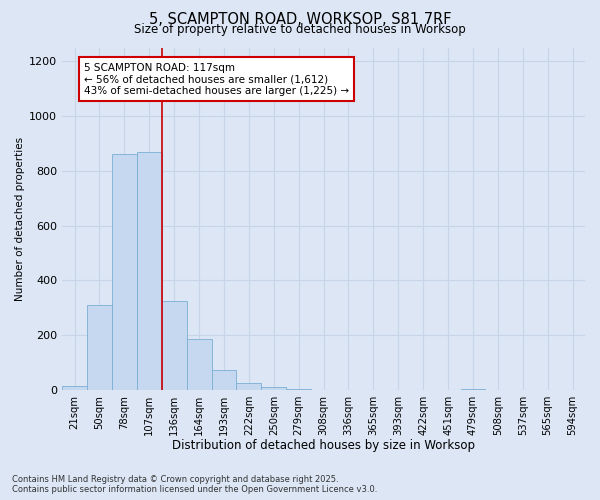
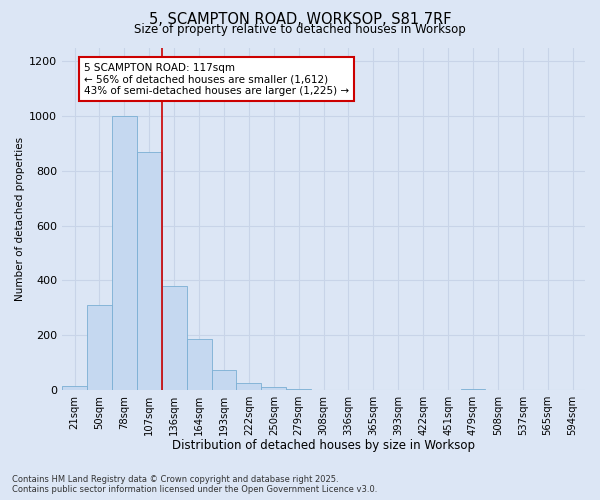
78sqm: 860 -> 1000
136sqm: 325 -> 380
